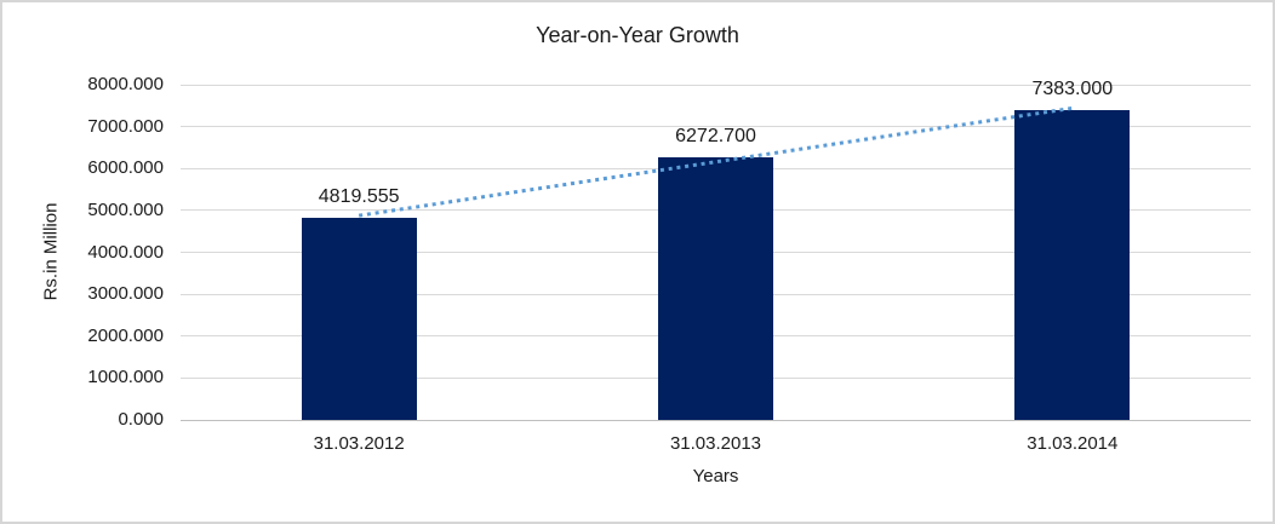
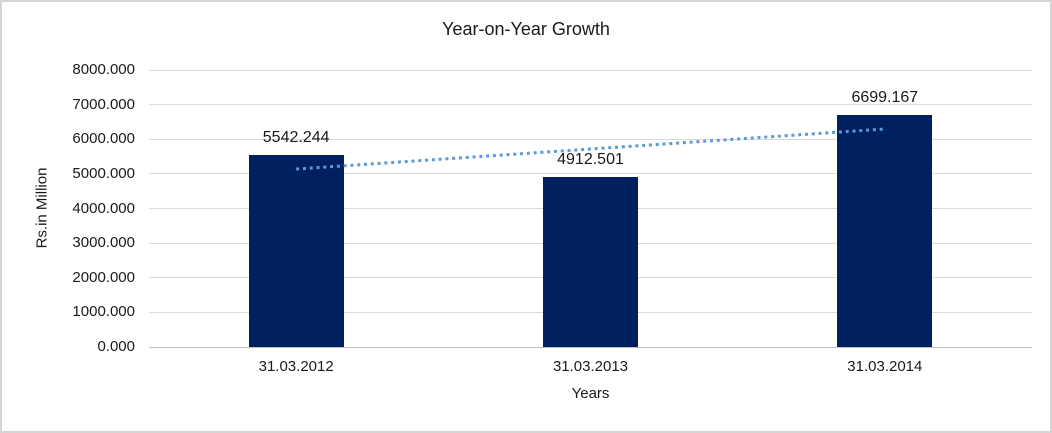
31.03.2012: 4819.555 -> 5542.244
31.03.2013: 6272.700 -> 4912.501
31.03.2014: 7383.000 -> 6699.167
